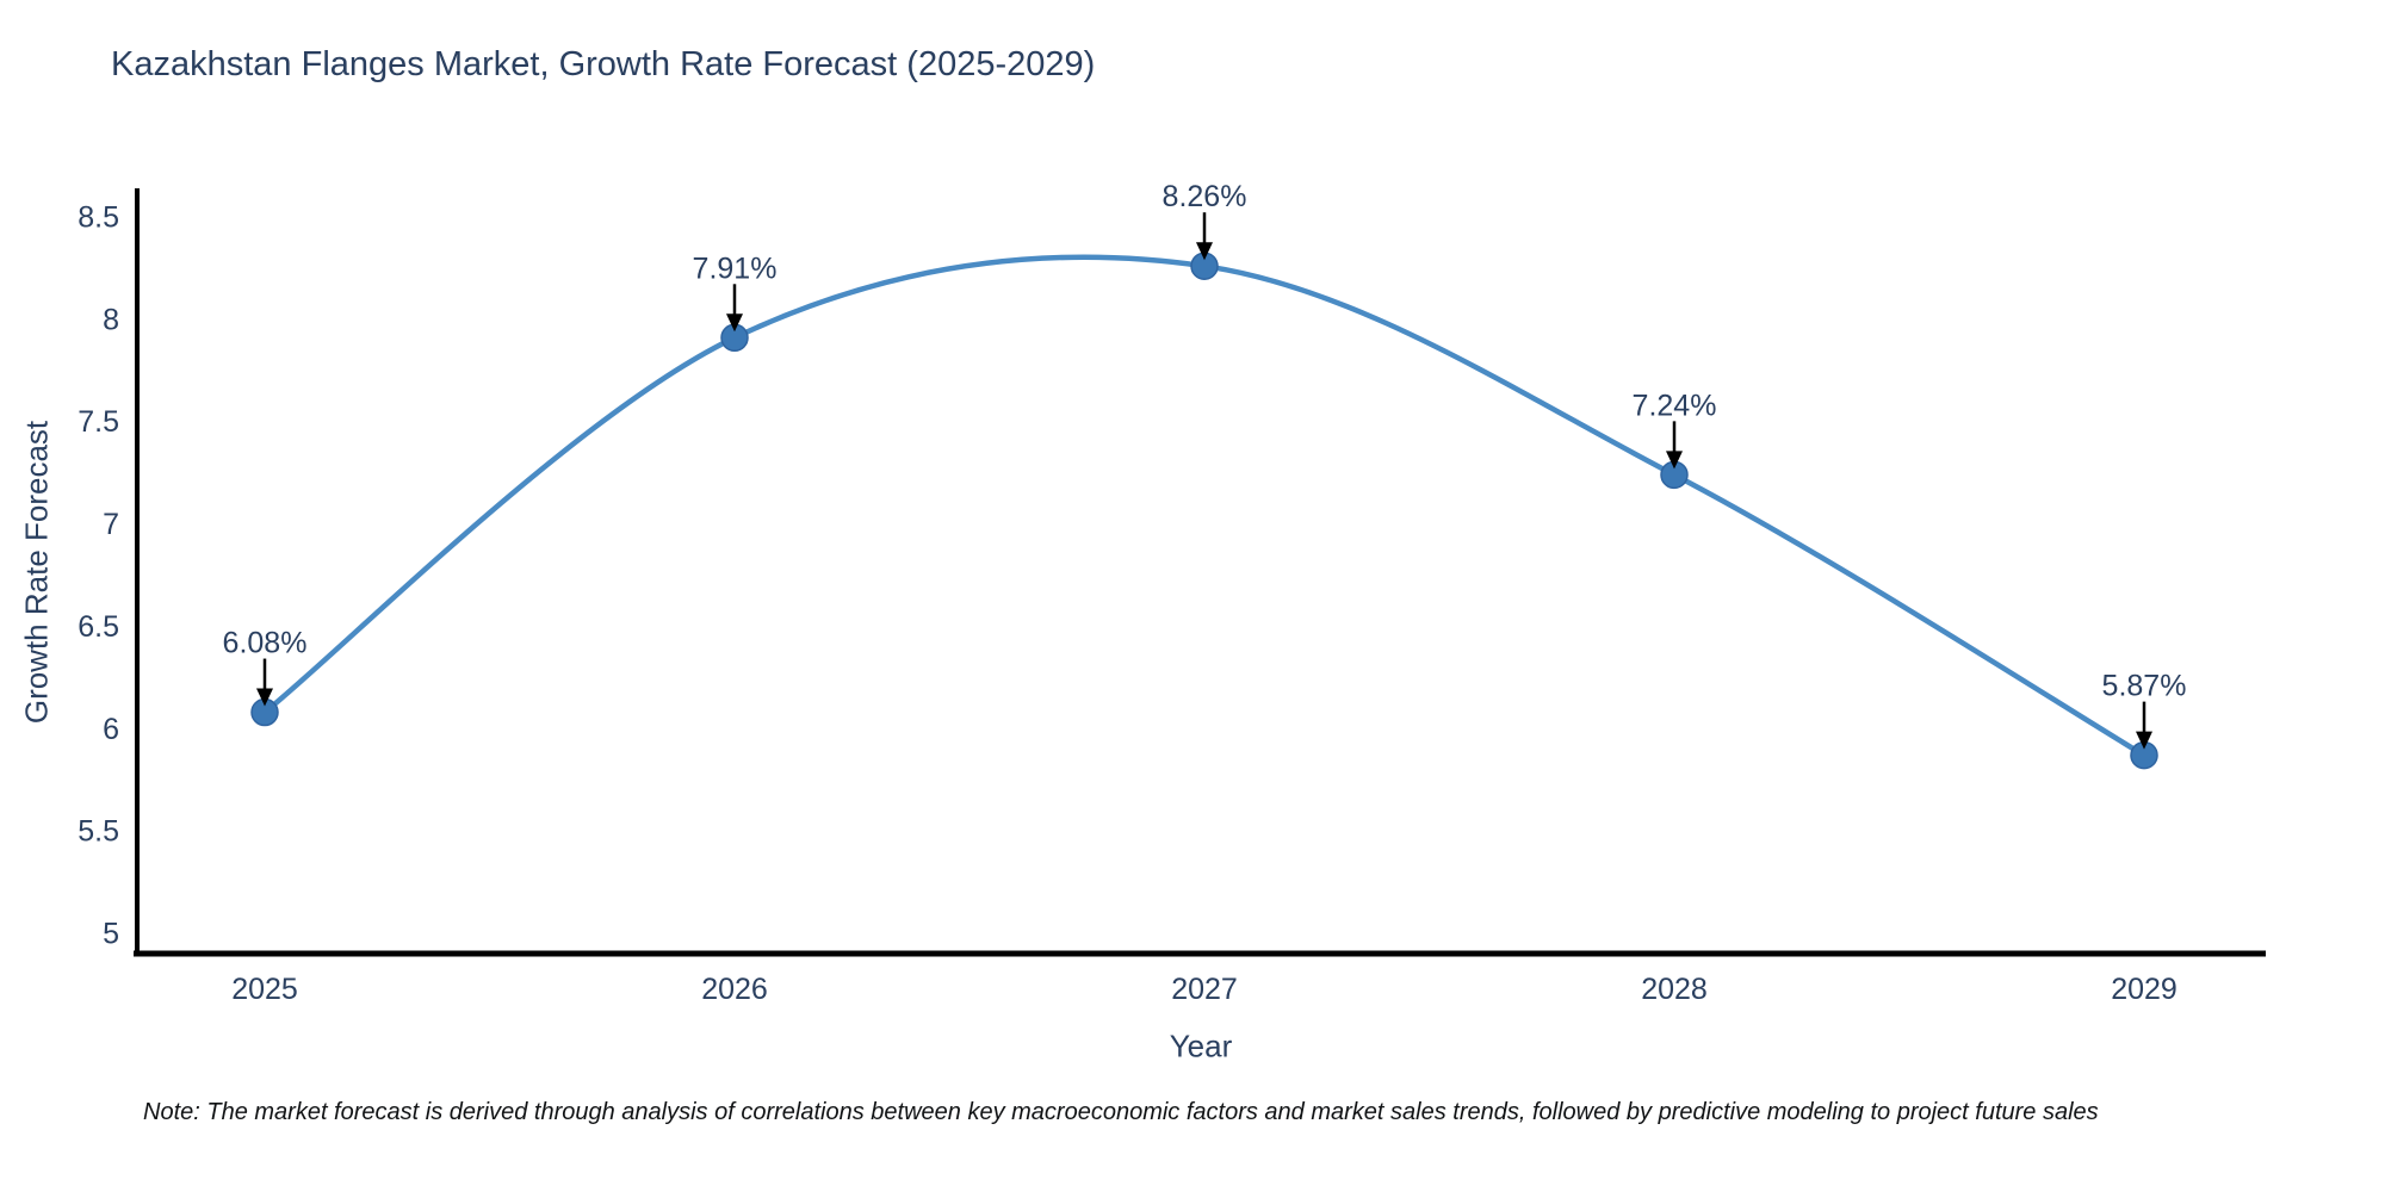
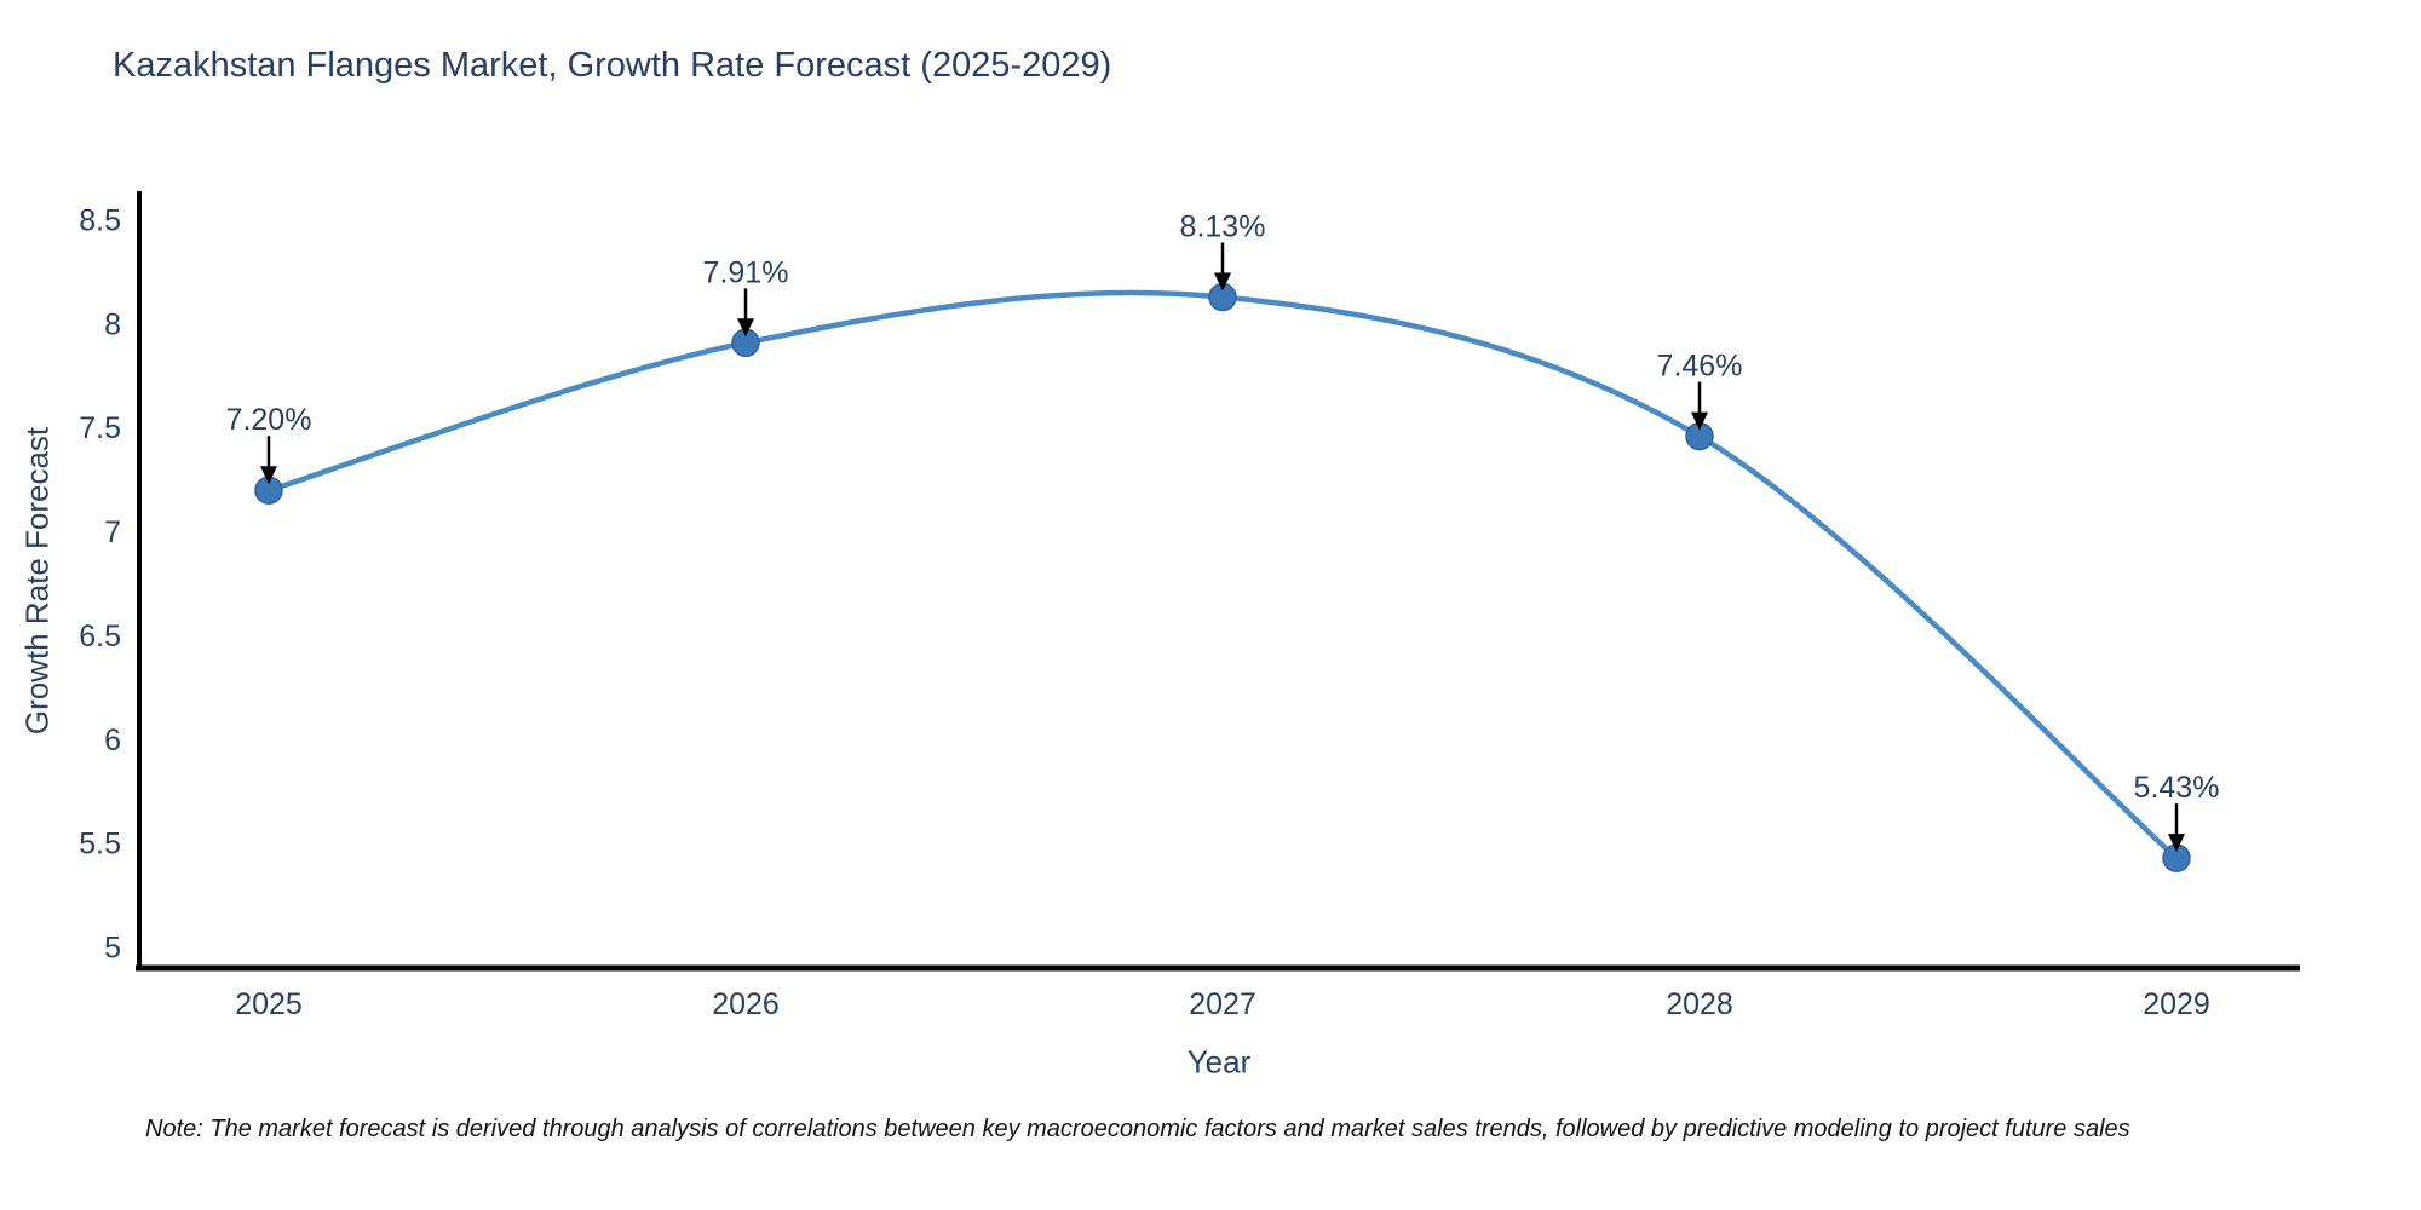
2025: 6.08% -> 7.20%
2027: 8.26% -> 8.13%
2028: 7.24% -> 7.46%
2029: 5.87% -> 5.43%
